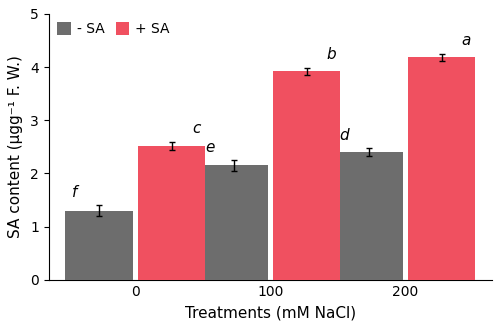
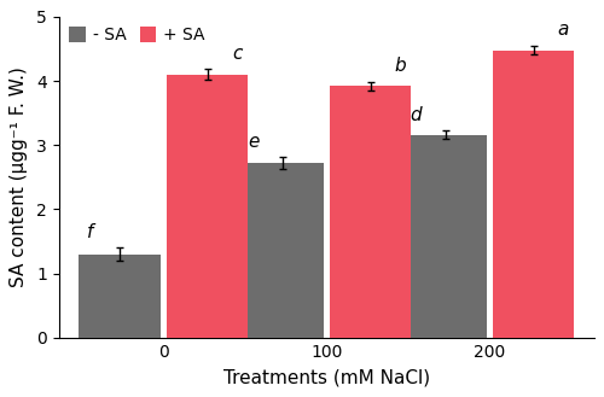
+ SA/0: 2.52 -> 4.10
- SA/100: 2.15 -> 2.72
- SA/200: 2.40 -> 3.16
+ SA/200: 4.18 -> 4.48
